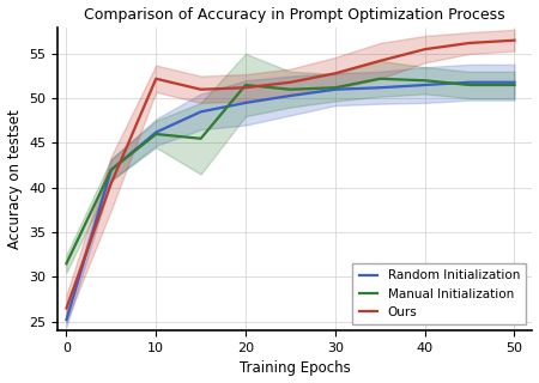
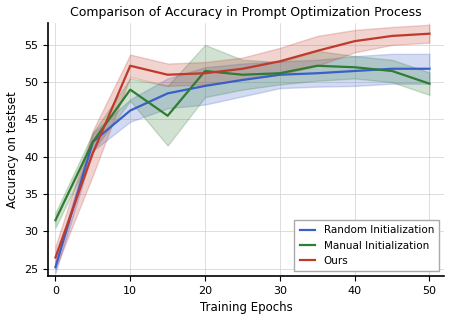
Manual Initialization/10: 46.0 -> 49.0
Manual Initialization/50: 51.5 -> 49.8
